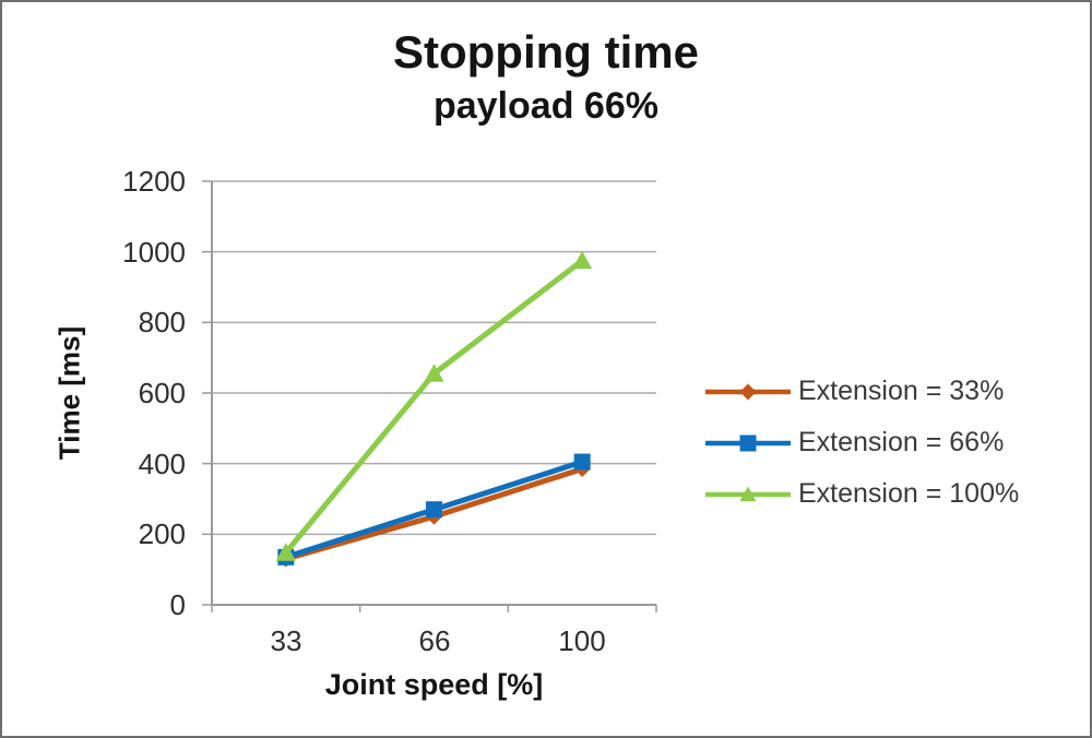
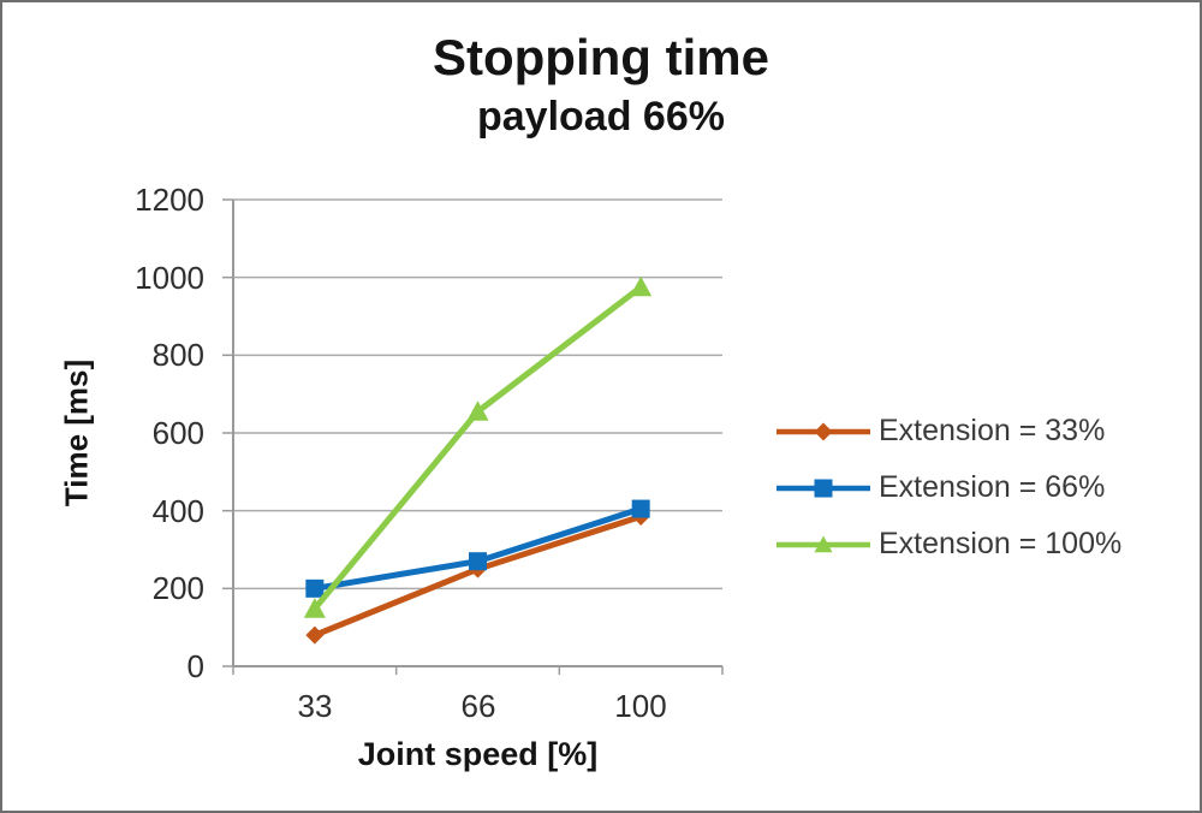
Extension = 33%/33: 130 -> 80
Extension = 66%/33: 140 -> 200
